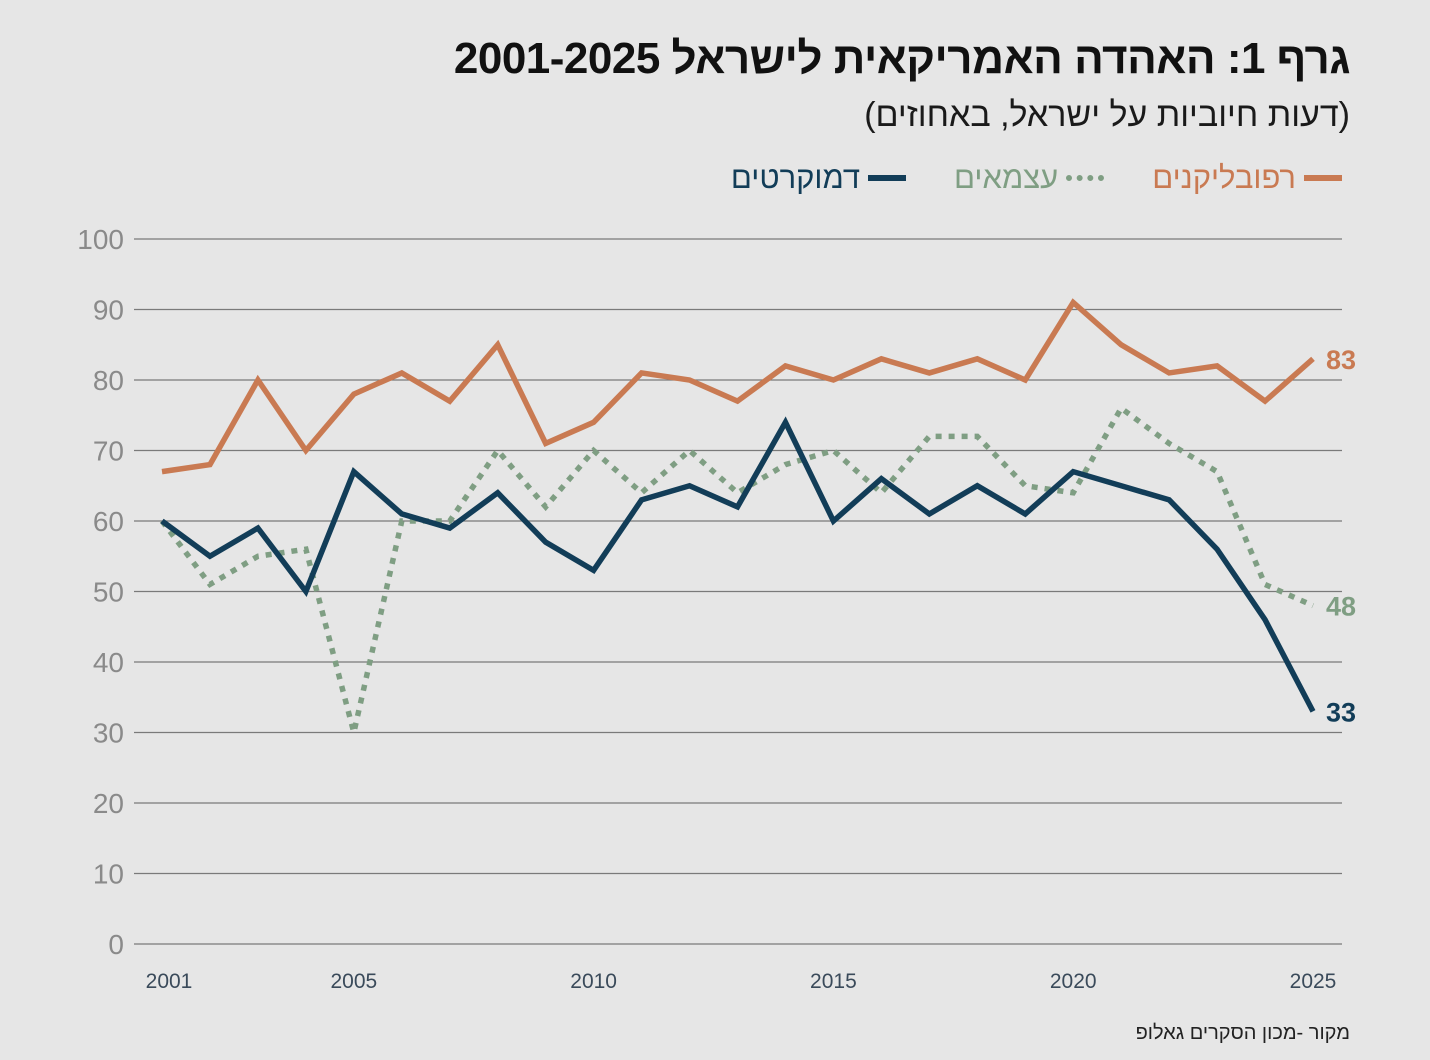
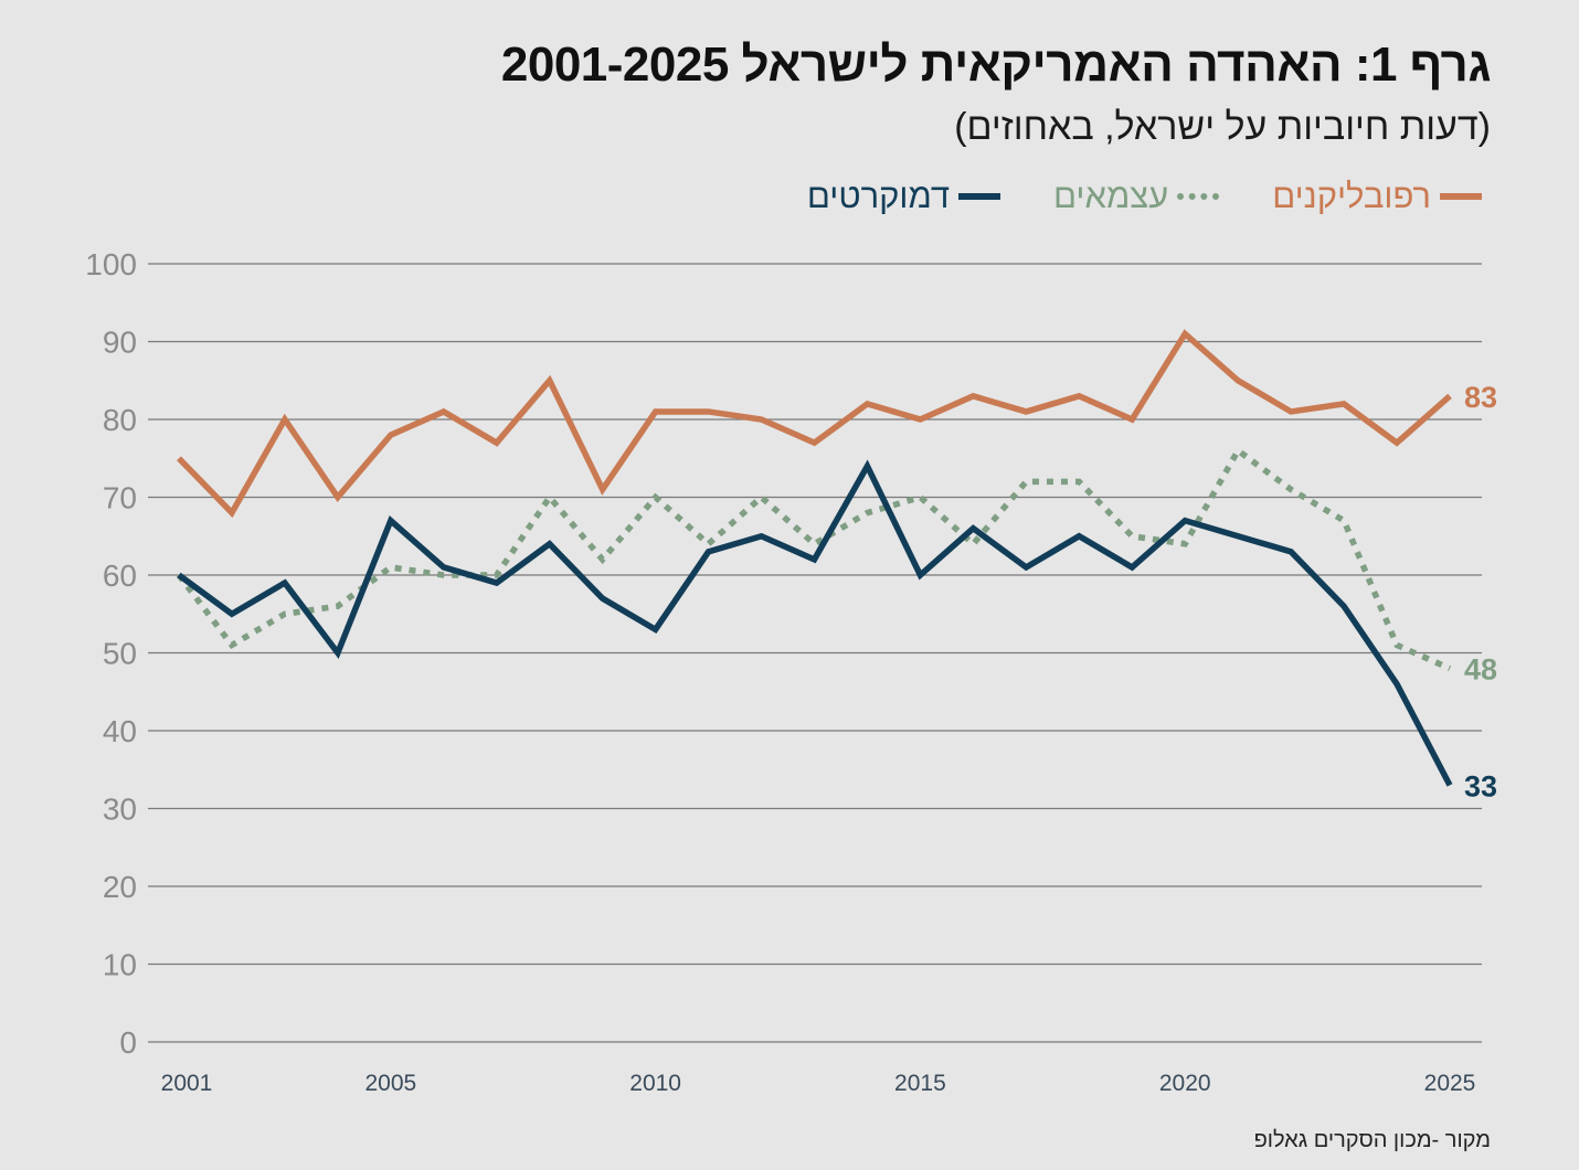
רפובליקנים/2001: 67 -> 75
עצמאים/2005: 30 -> 61
רפובליקנים/2010: 74 -> 81
